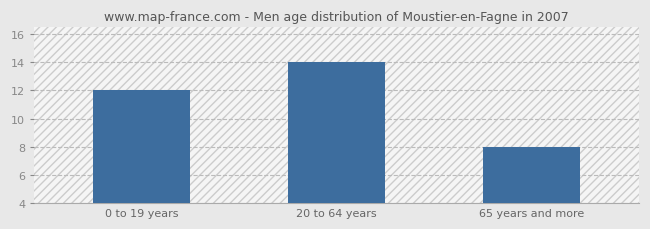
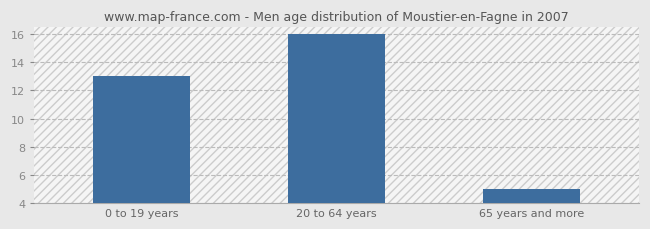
0 to 19 years: 12 -> 13
20 to 64 years: 14 -> 16
65 years and more: 8 -> 5
